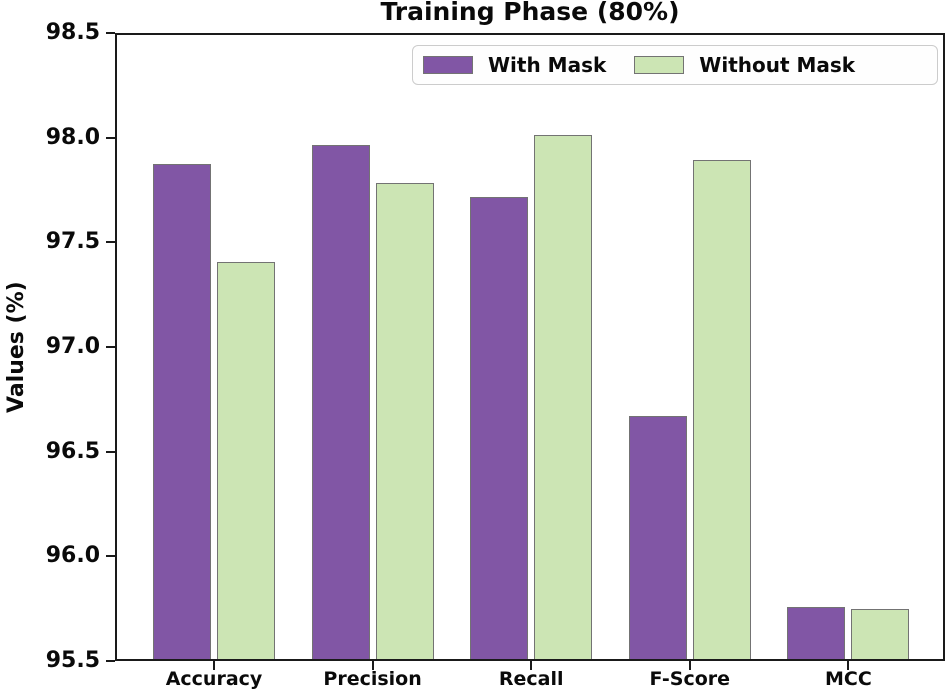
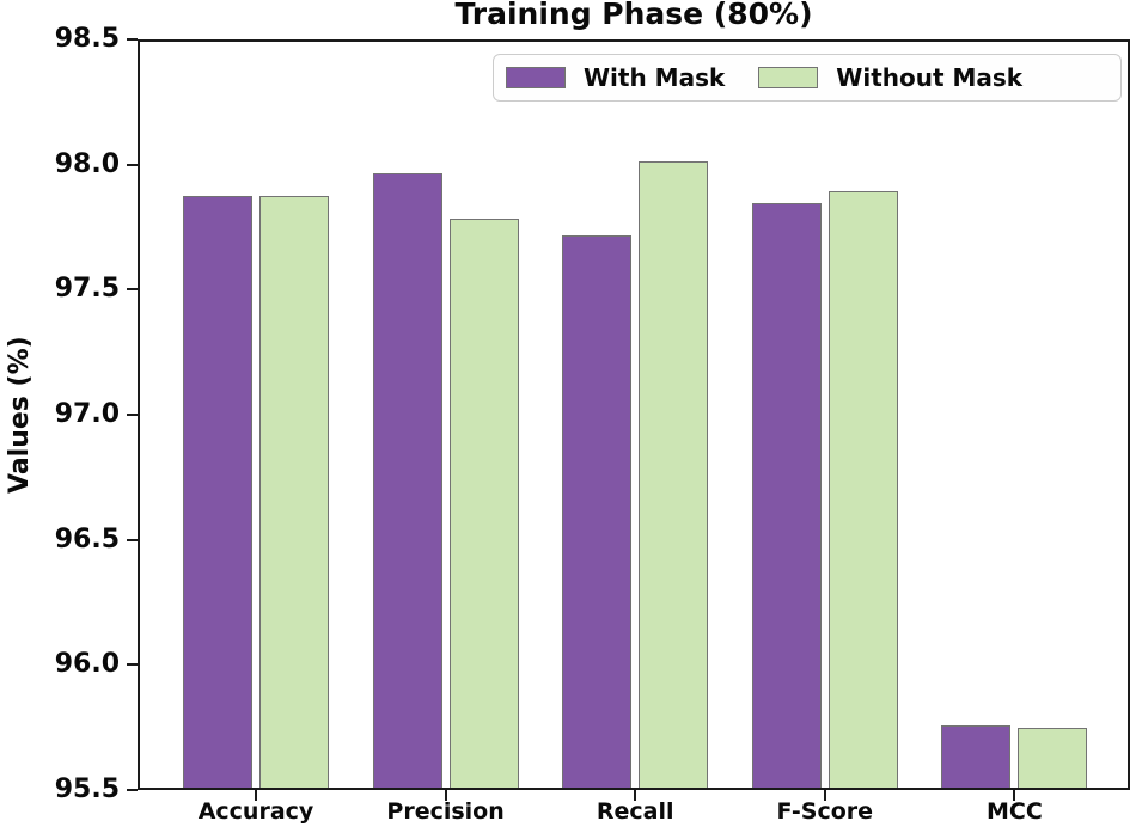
Without Mask/Accuracy: 97.41 -> 97.88
With Mask/F-Score: 96.67 -> 97.85
